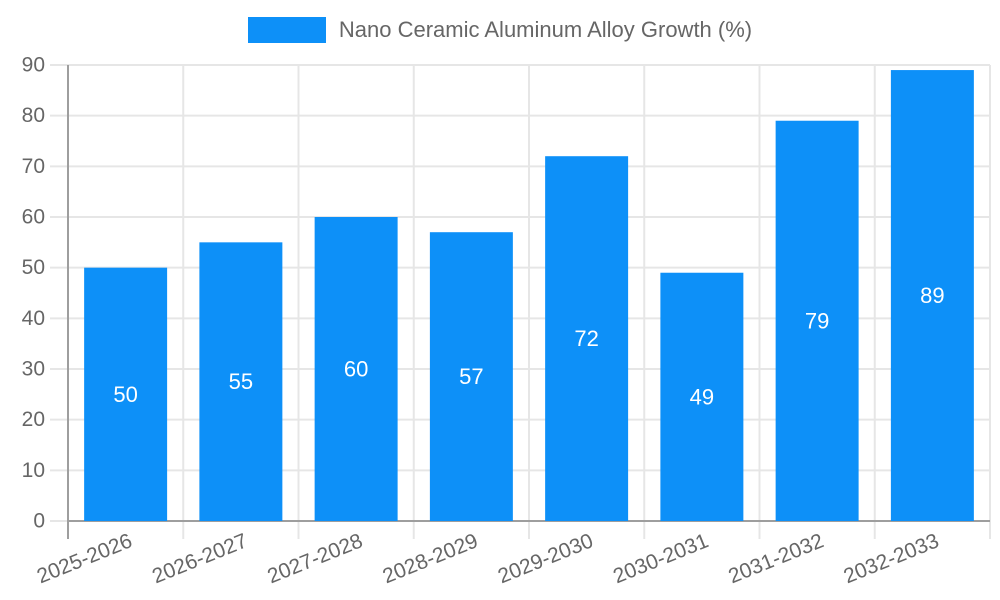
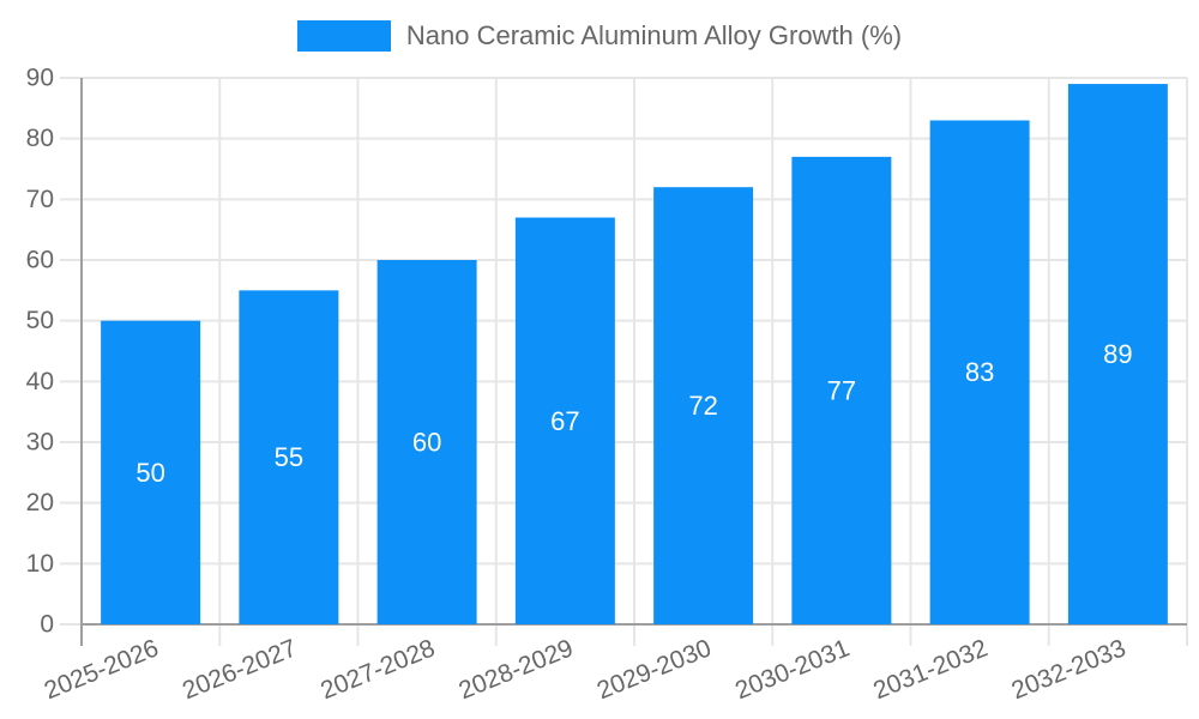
2028-2029: 57 -> 67
2030-2031: 49 -> 77
2031-2032: 79 -> 83
